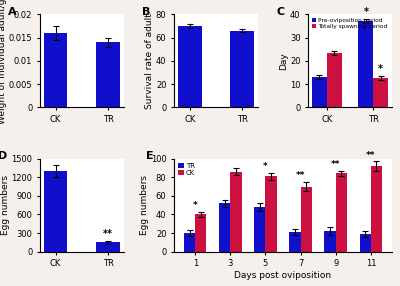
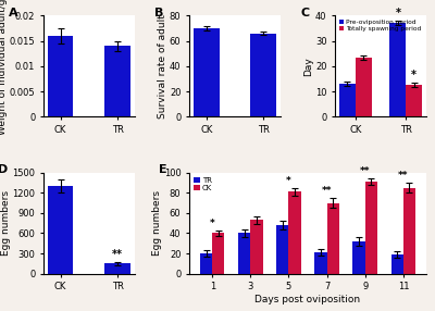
TR/3: 52 -> 40
CK/3: 86 -> 53
TR/9: 22 -> 32
CK/9: 84 -> 91
CK/11: 92 -> 85
